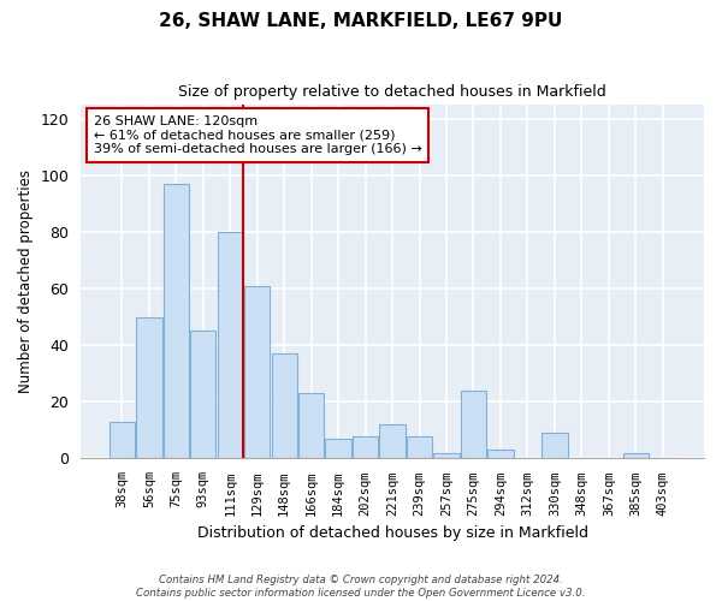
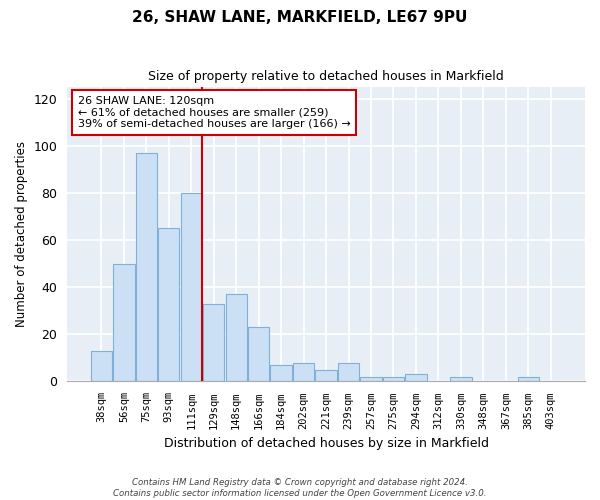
93sqm: 45 -> 65
129sqm: 61 -> 33
221sqm: 12 -> 5
275sqm: 24 -> 2
330sqm: 9 -> 2
